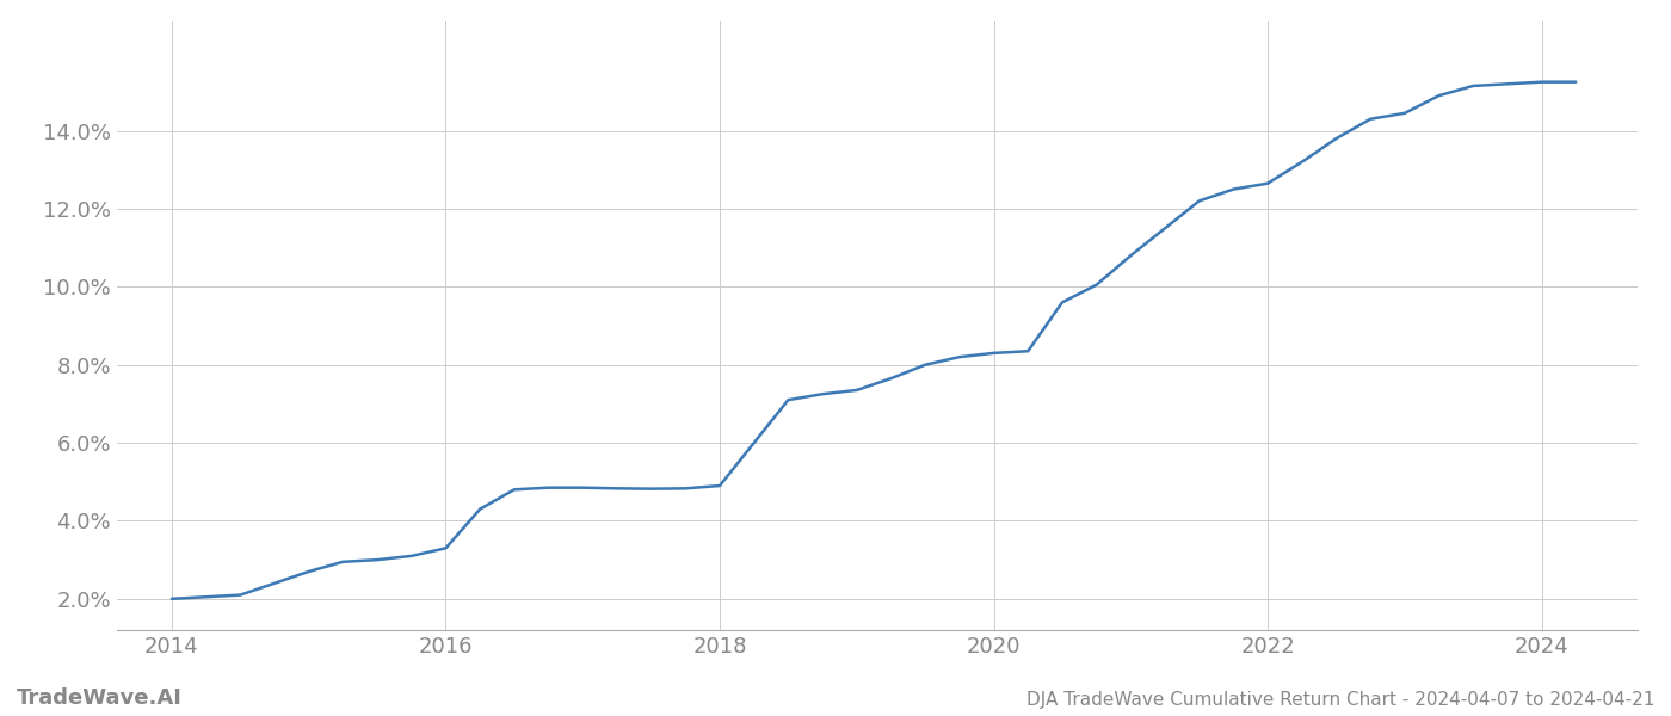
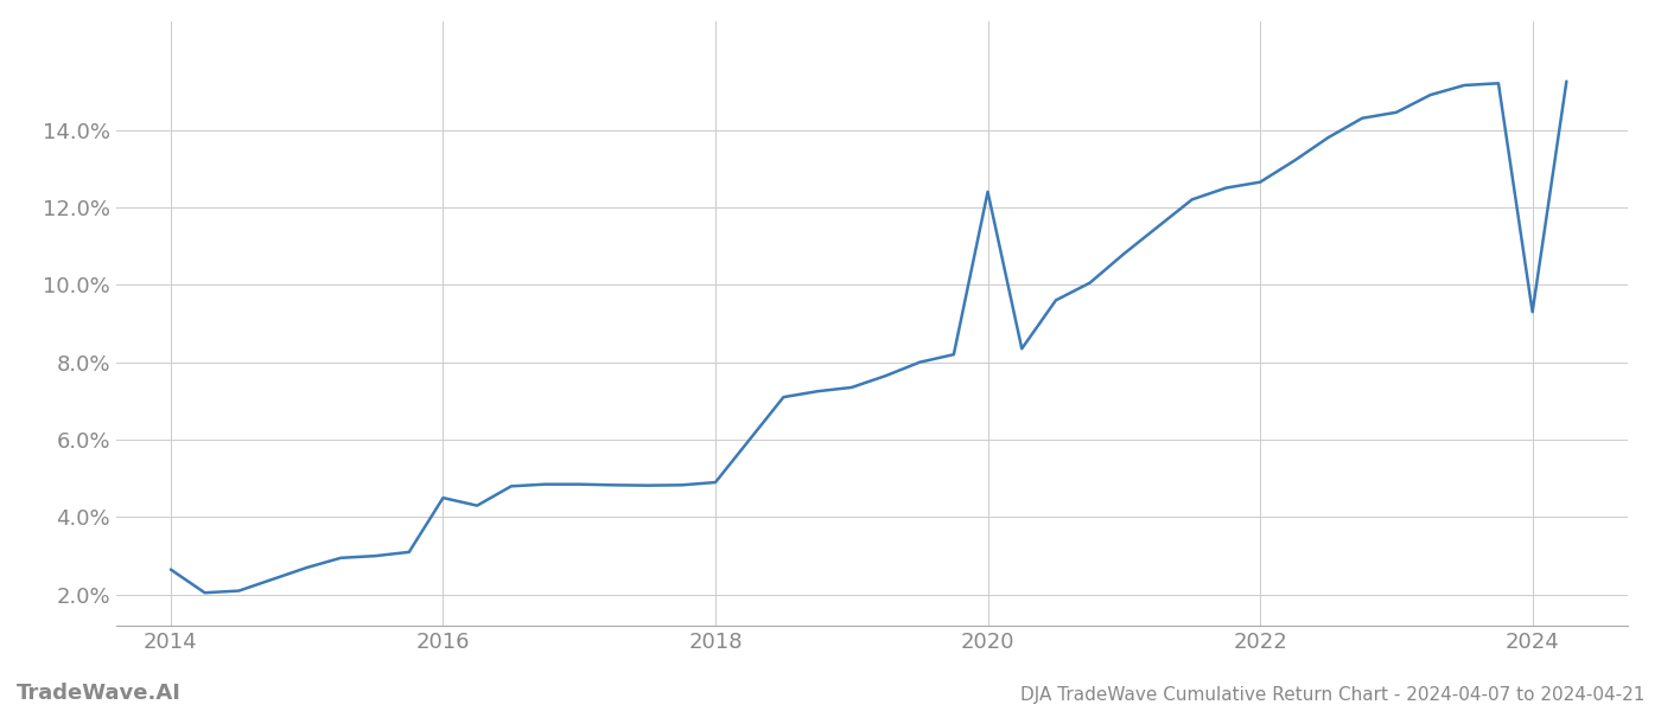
2014: 2.00% -> 2.65%
2016: 3.30% -> 4.50%
2020: 8.30% -> 12.40%
2024: 15.25% -> 9.30%
